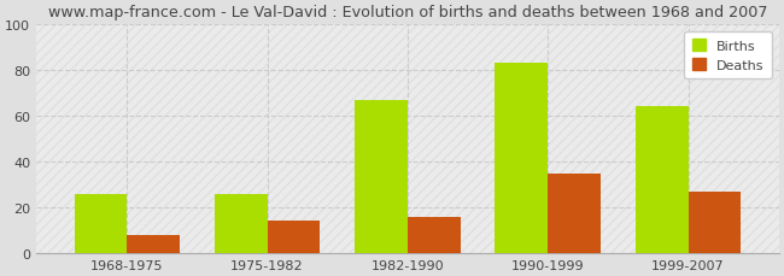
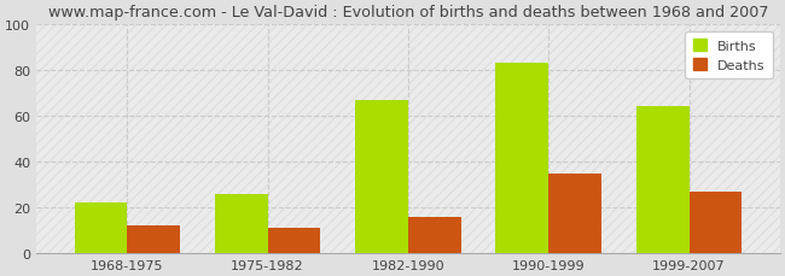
Births/1968-1975: 26 -> 22
Deaths/1968-1975: 8 -> 12
Deaths/1975-1982: 14 -> 11
